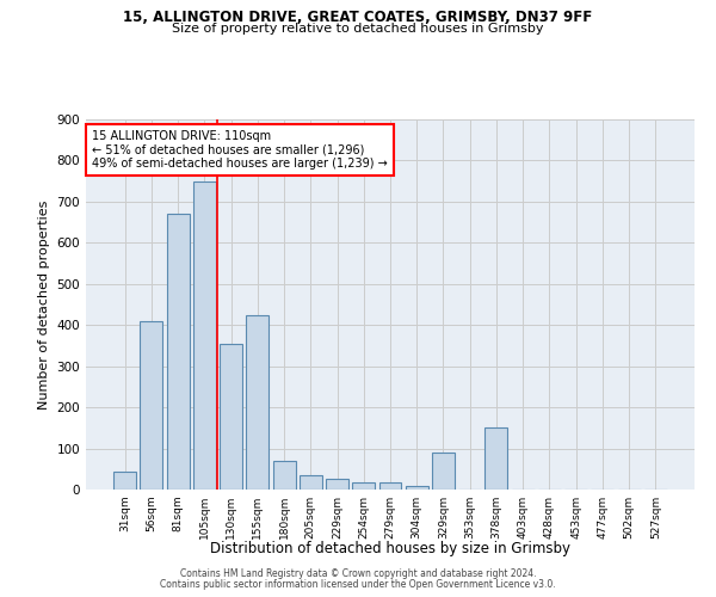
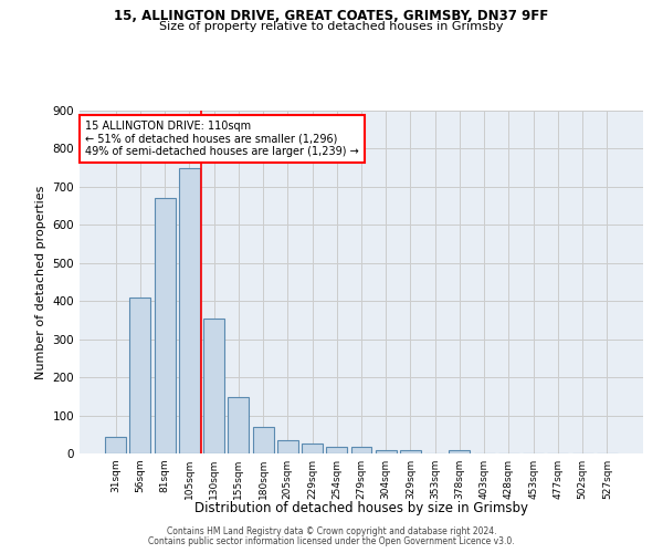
155sqm: 425 -> 148
329sqm: 90 -> 10
378sqm: 150 -> 8
